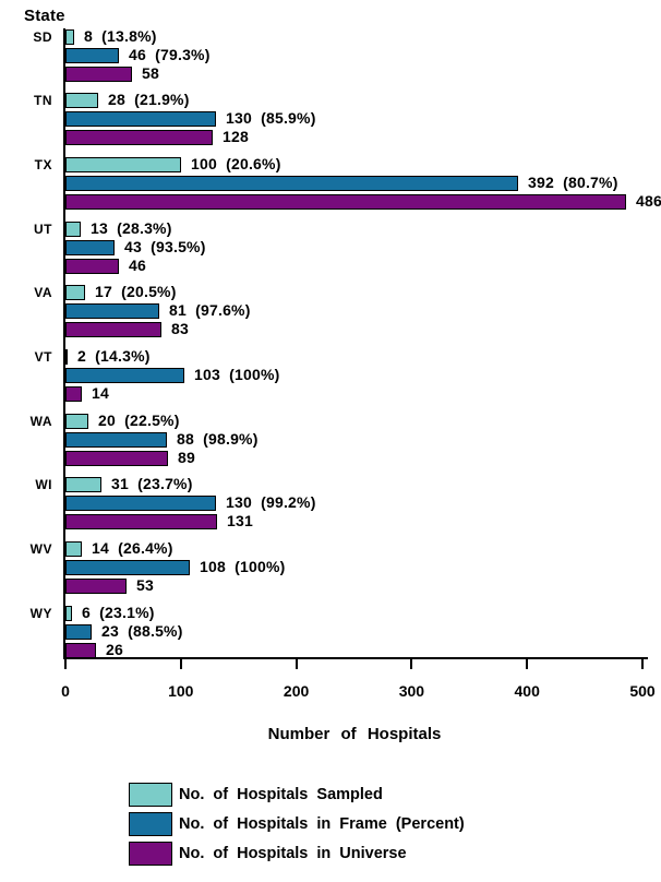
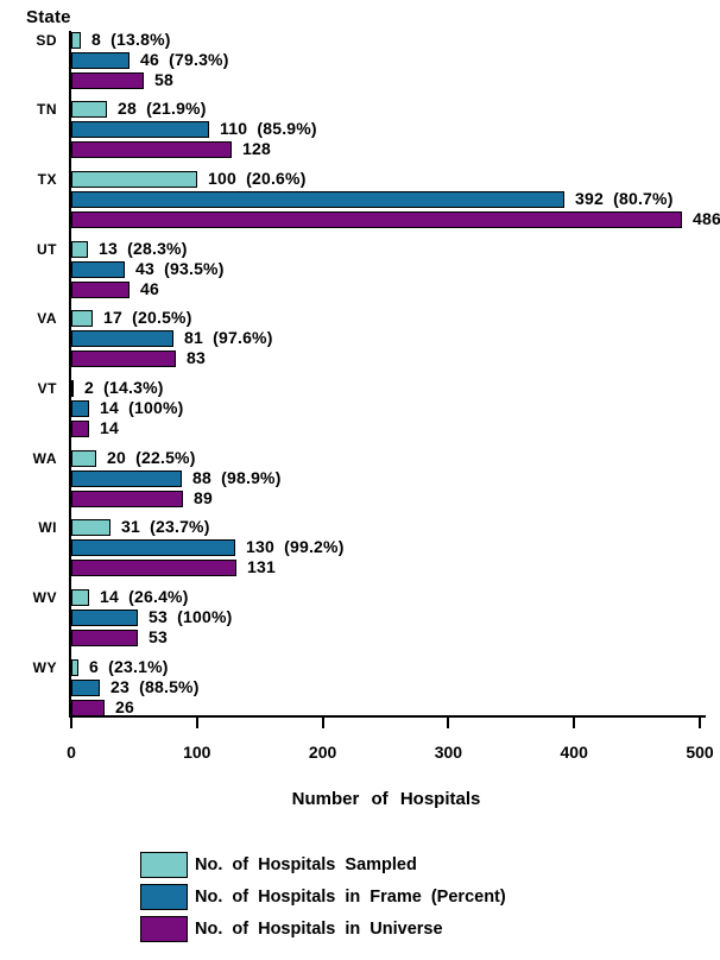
No. of Hospitals in Frame (Percent)/TN: 130 -> 110
No. of Hospitals in Frame (Percent)/VT: 103 -> 14
No. of Hospitals in Frame (Percent)/WV: 108 -> 53
